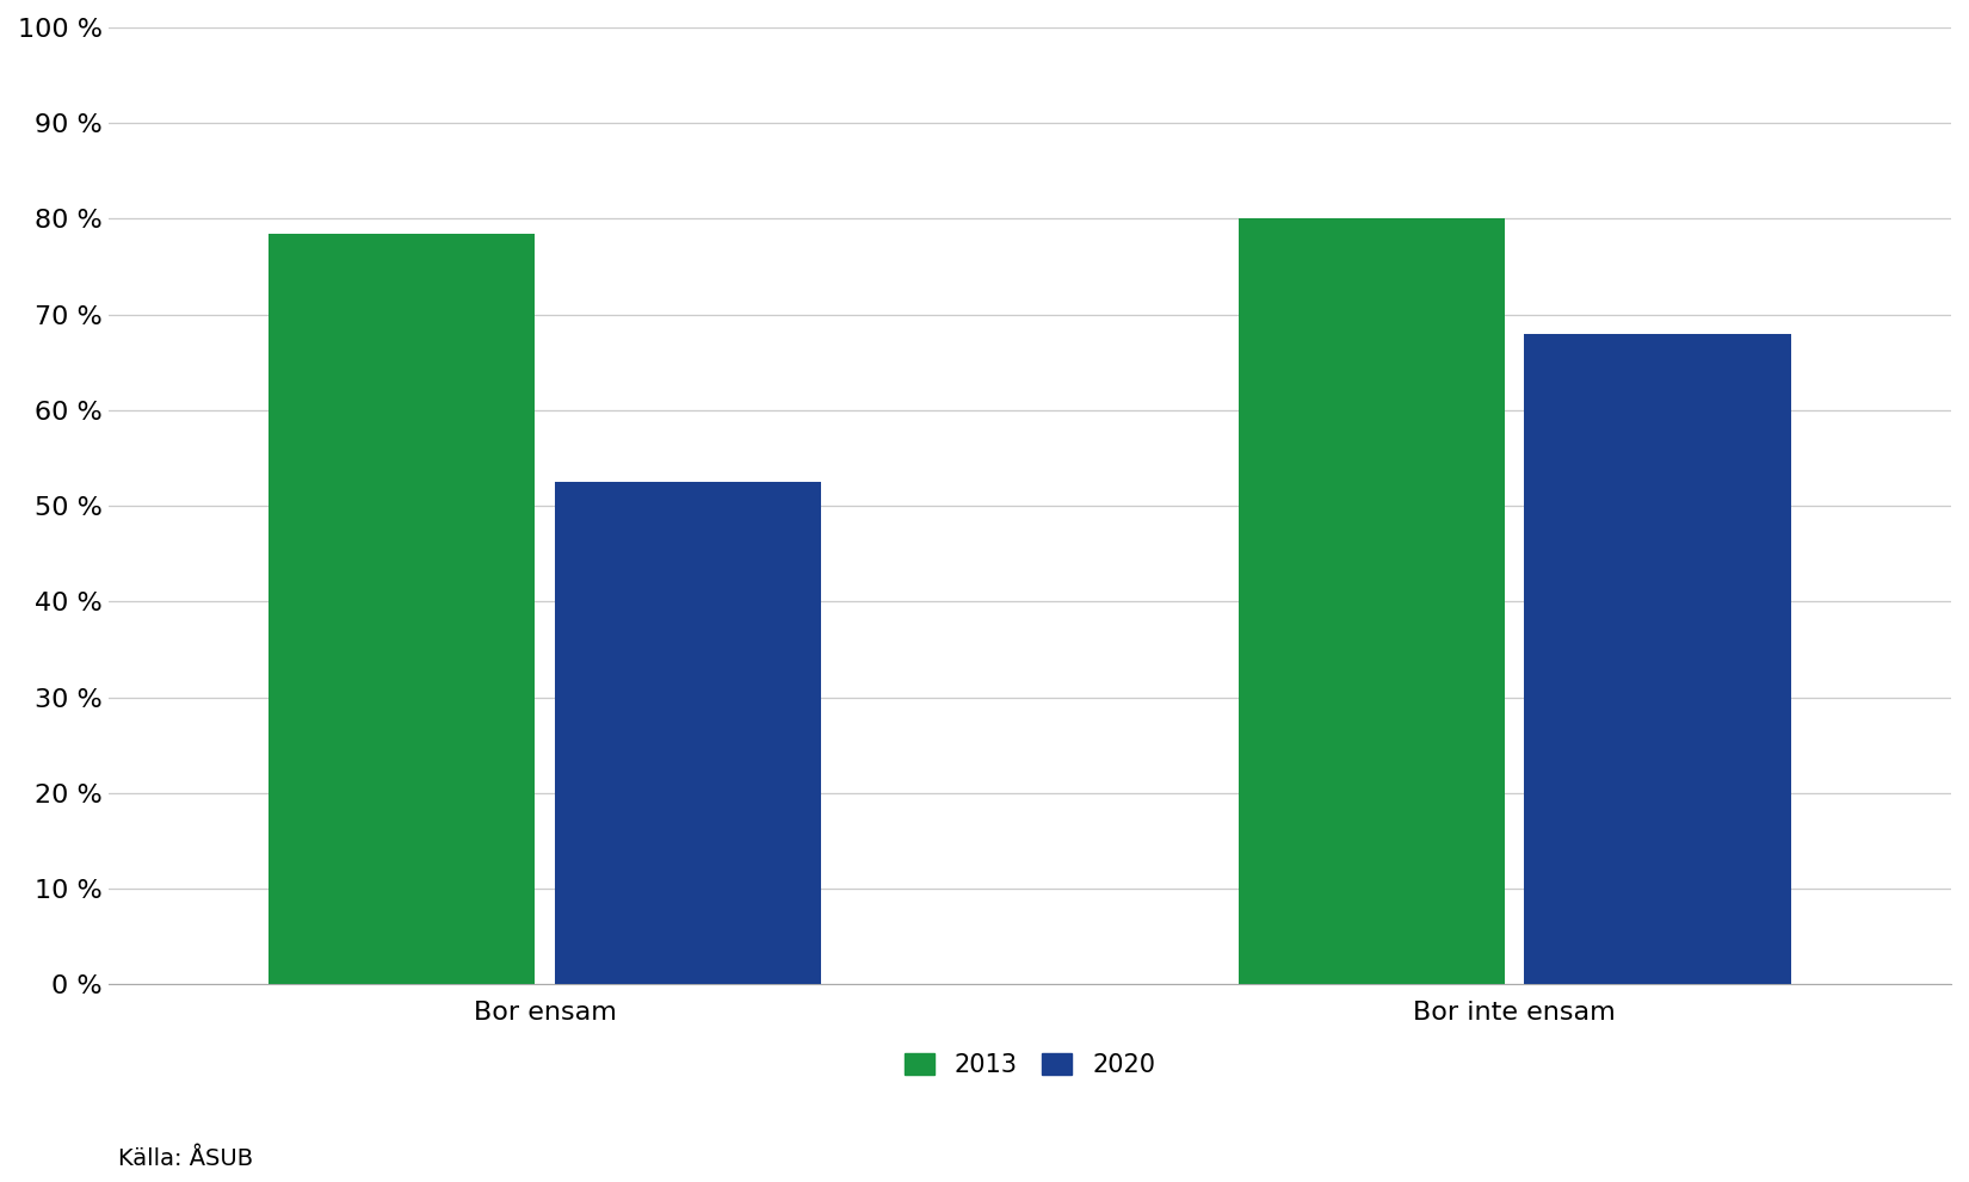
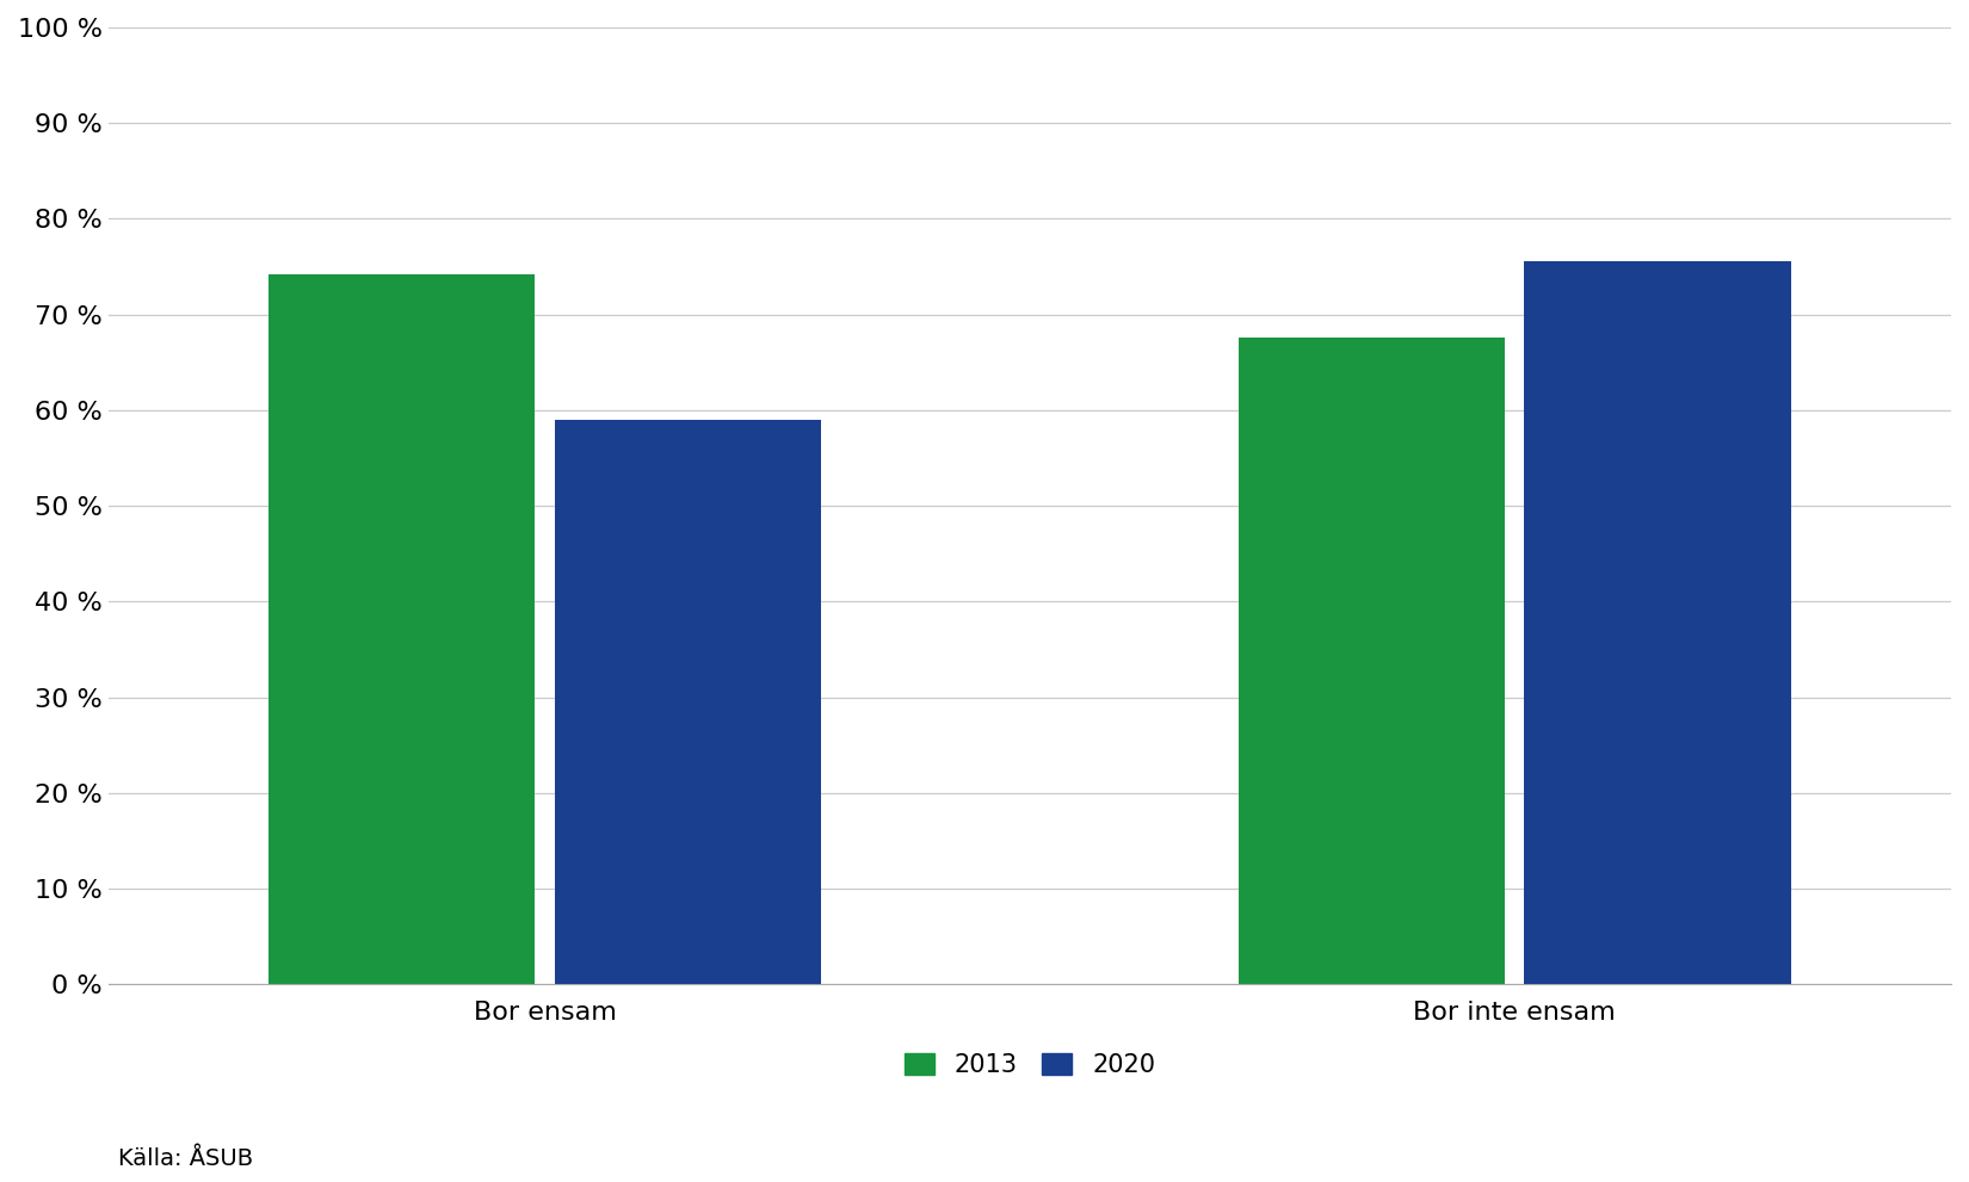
2013/Bor ensam: 78.5 % -> 74.2 %
2020/Bor ensam: 52.5 % -> 59.0 %
2013/Bor inte ensam: 80.0 % -> 67.6 %
2020/Bor inte ensam: 68.0 % -> 75.6 %
